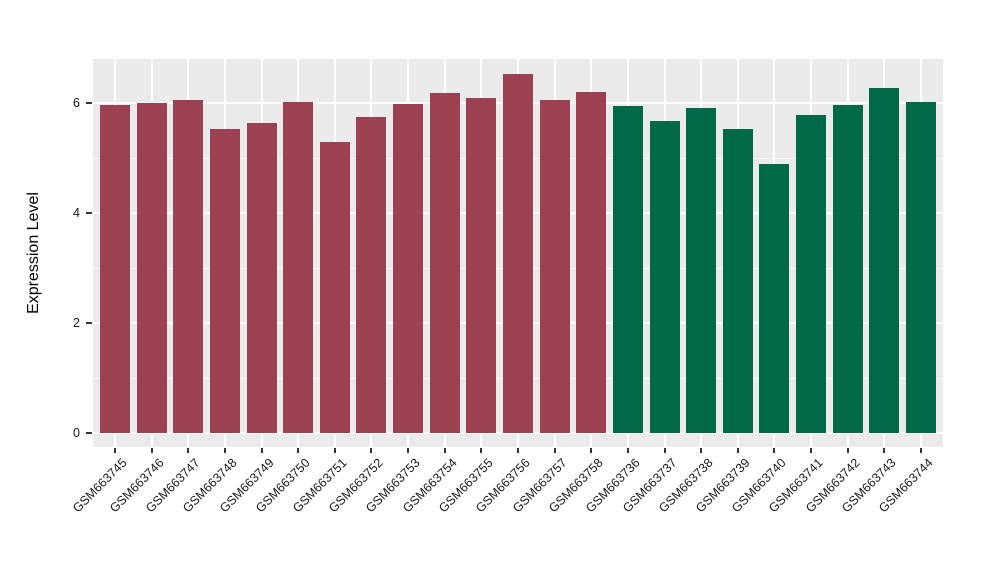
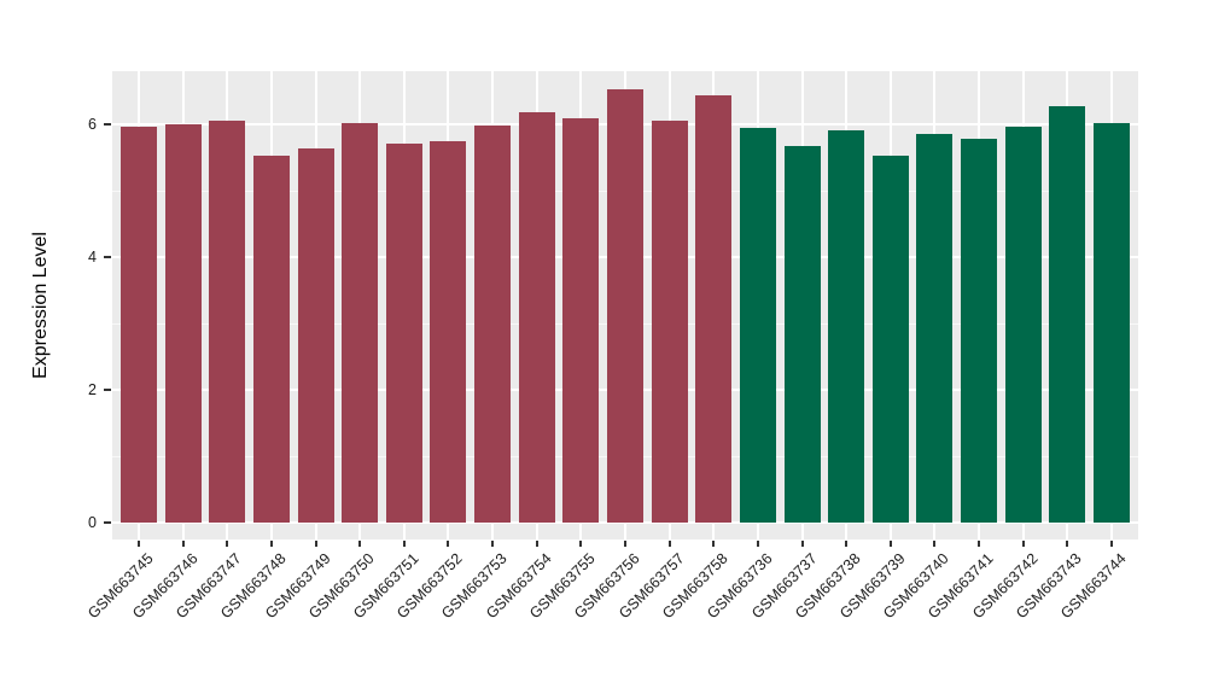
GSM663751: 5.3 -> 5.7
GSM663758: 6.2 -> 6.4
GSM663740: 4.9 -> 5.8
